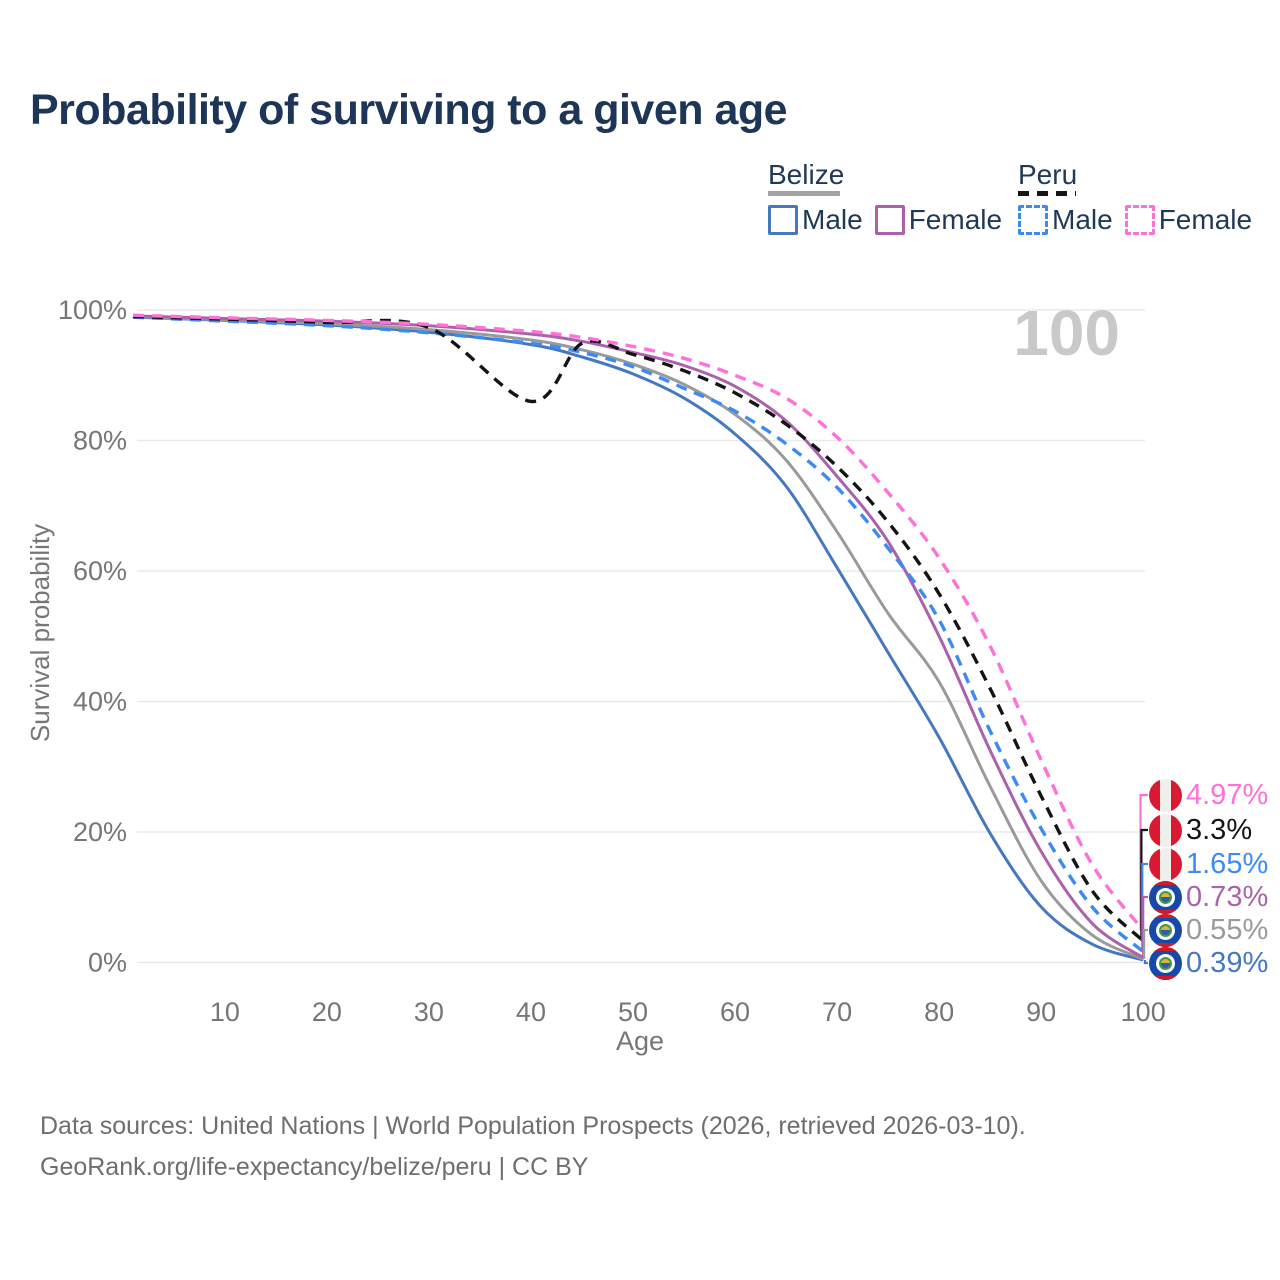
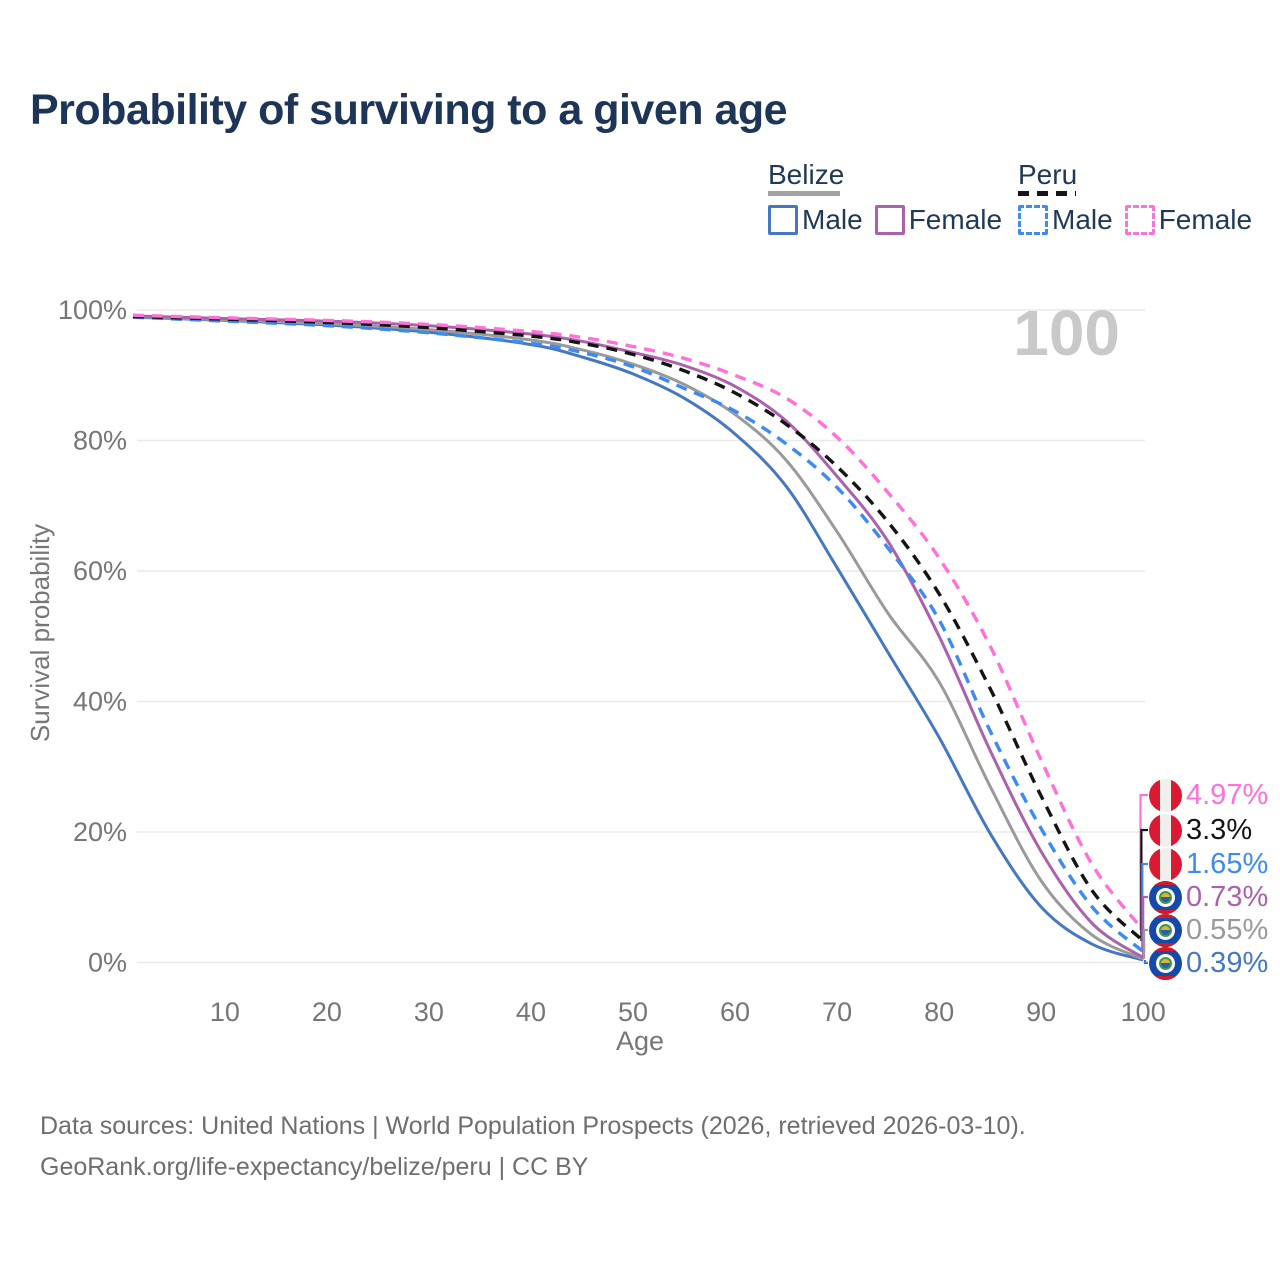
Peru/40: 86% -> 96%
